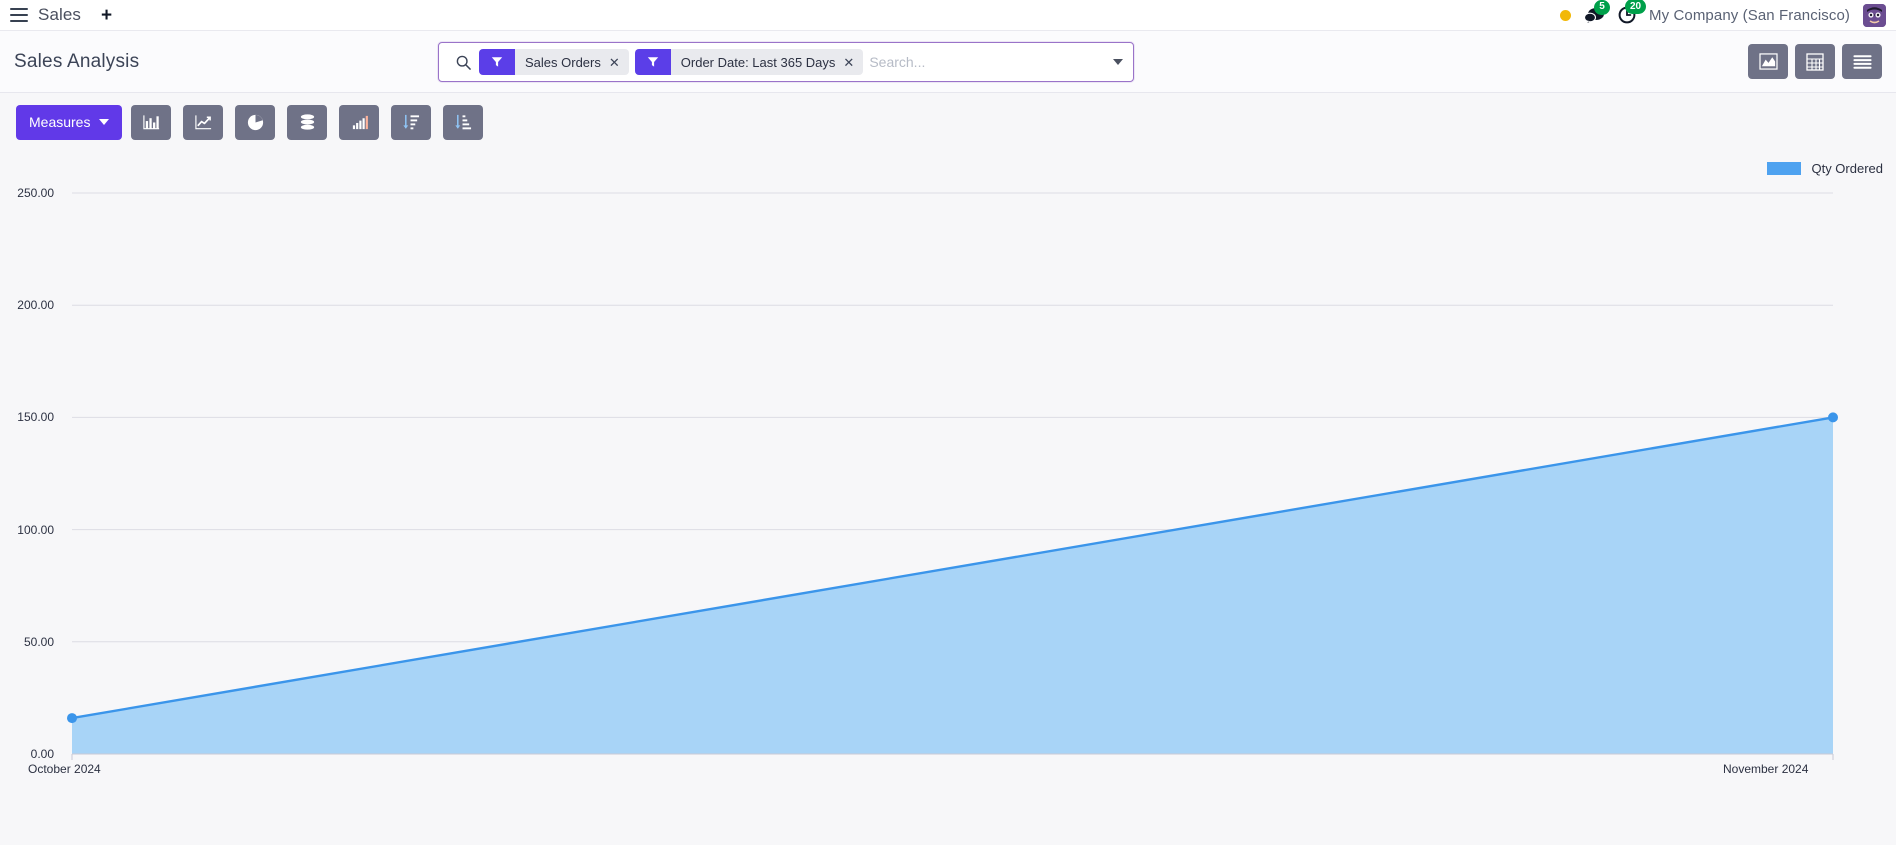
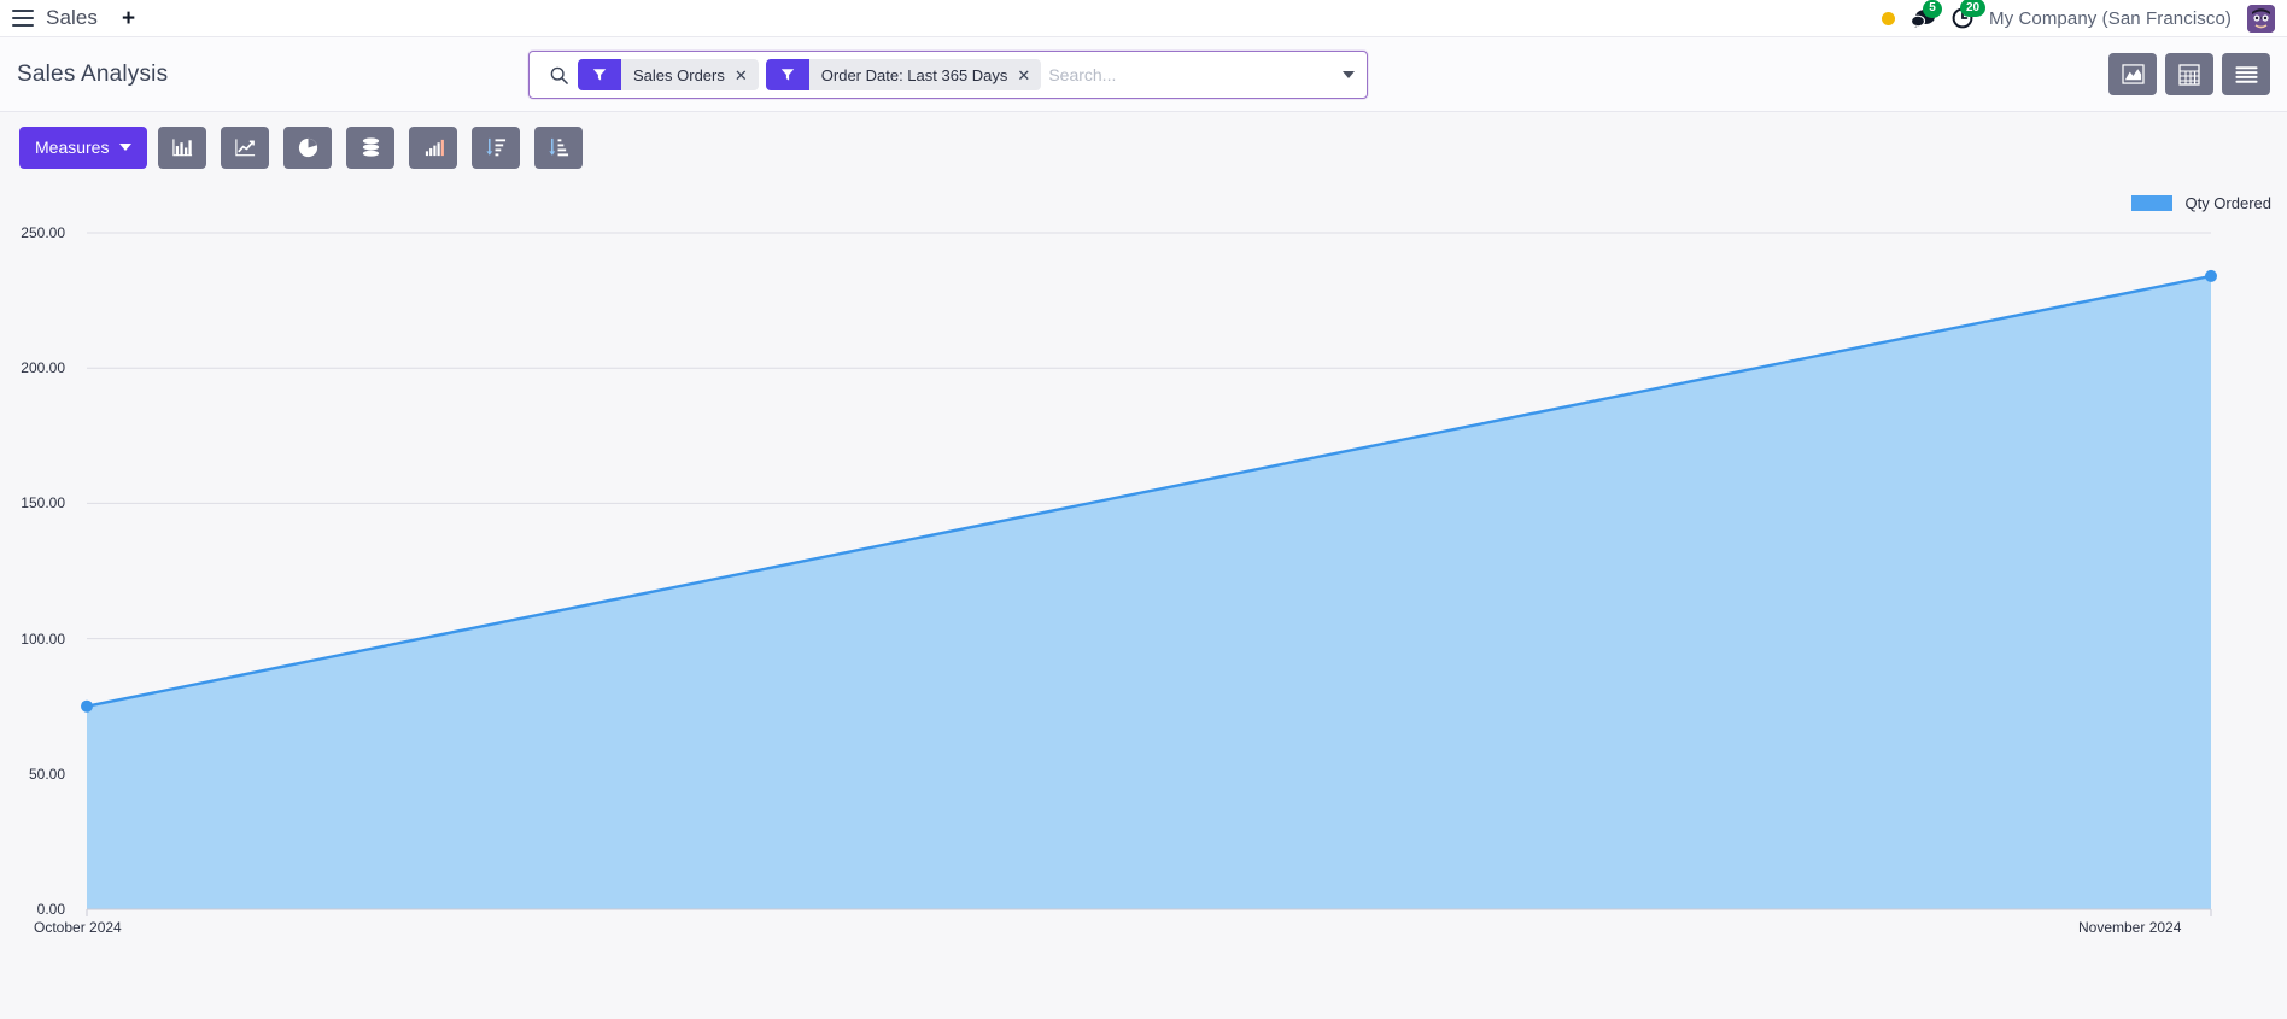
October 2024: 16 -> 75
November 2024: 150 -> 234
